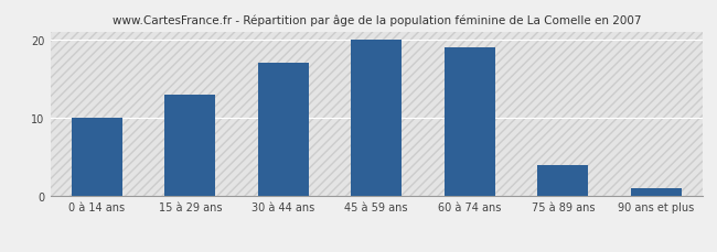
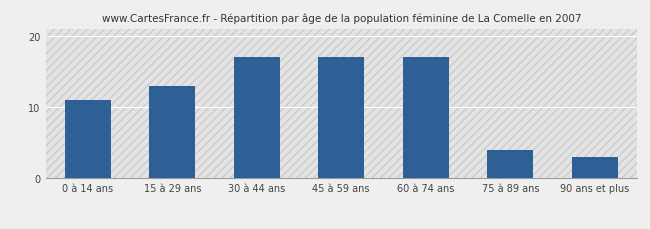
0 à 14 ans: 10 -> 11
45 à 59 ans: 20 -> 17
60 à 74 ans: 19 -> 17
90 ans et plus: 1 -> 3
